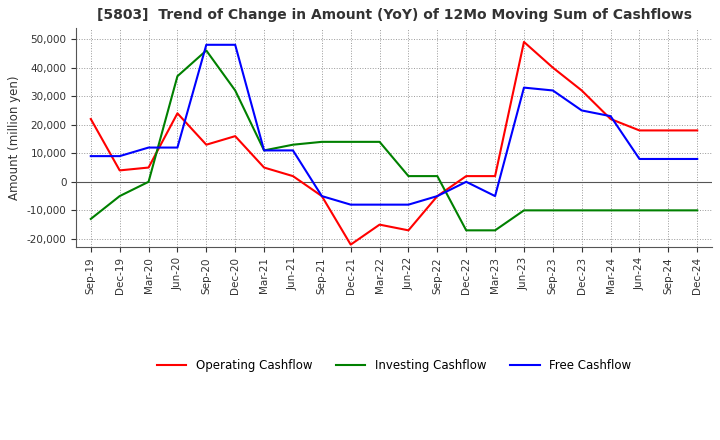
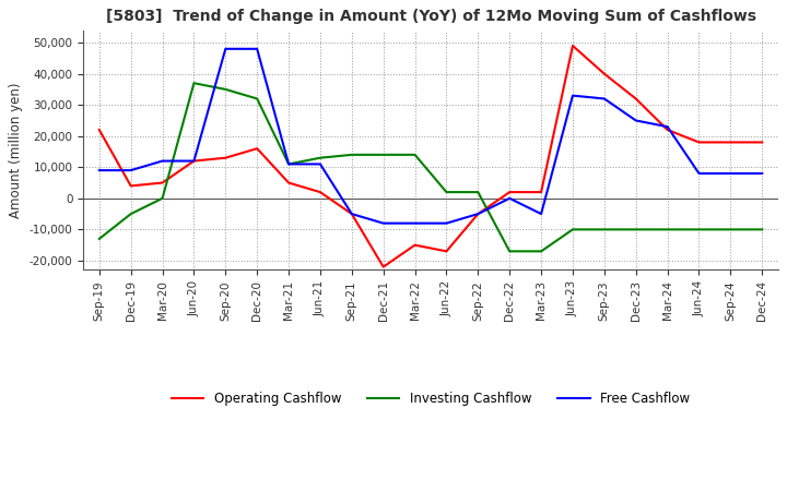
Operating Cashflow/Jun-20: 24,000 -> 12,000
Investing Cashflow/Sep-20: 46,000 -> 35,000
